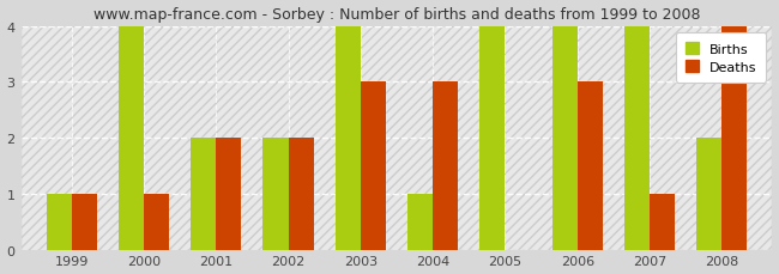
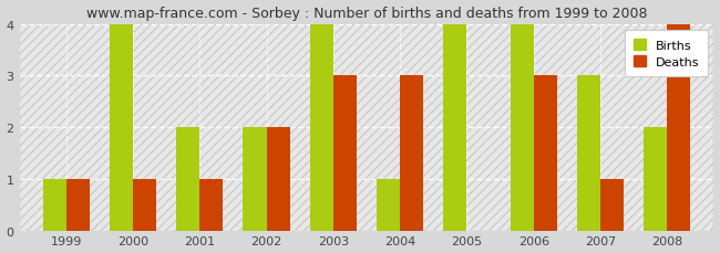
Deaths/2001: 2 -> 1
Births/2007: 4 -> 3
